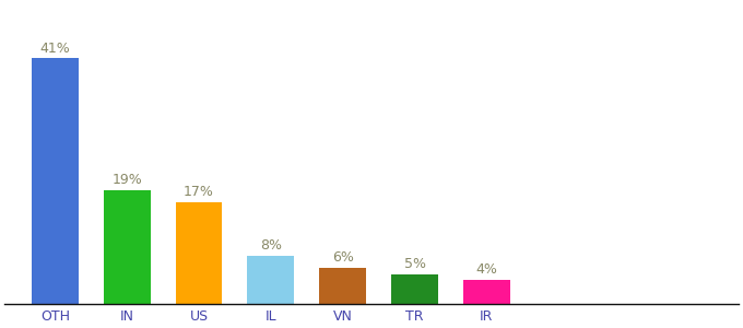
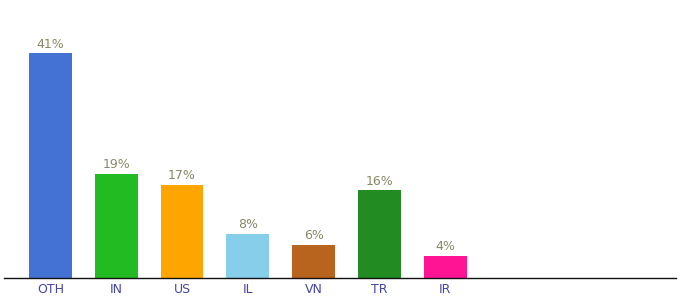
TR: 5% -> 16%
